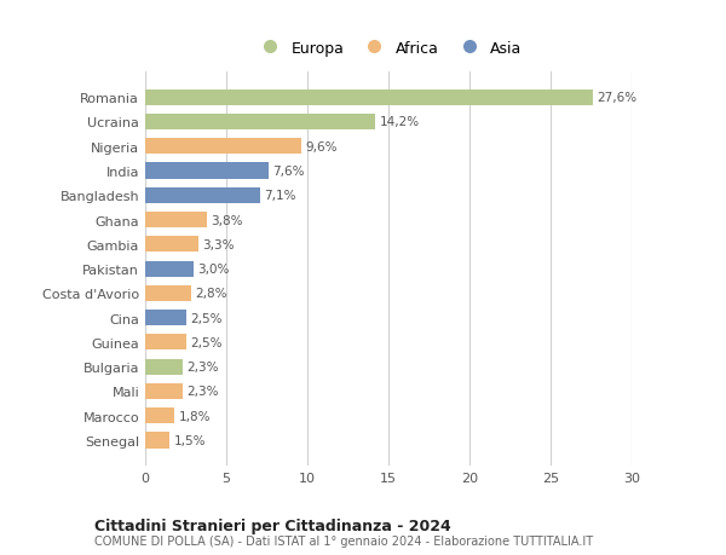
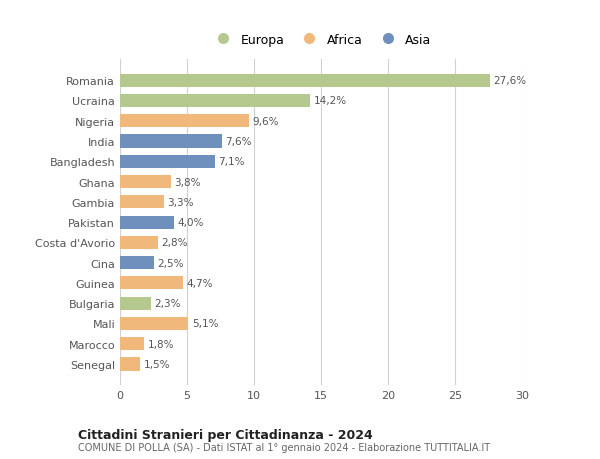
Pakistan: 3,0% -> 4,0%
Guinea: 2,5% -> 4,7%
Mali: 2,3% -> 5,1%
